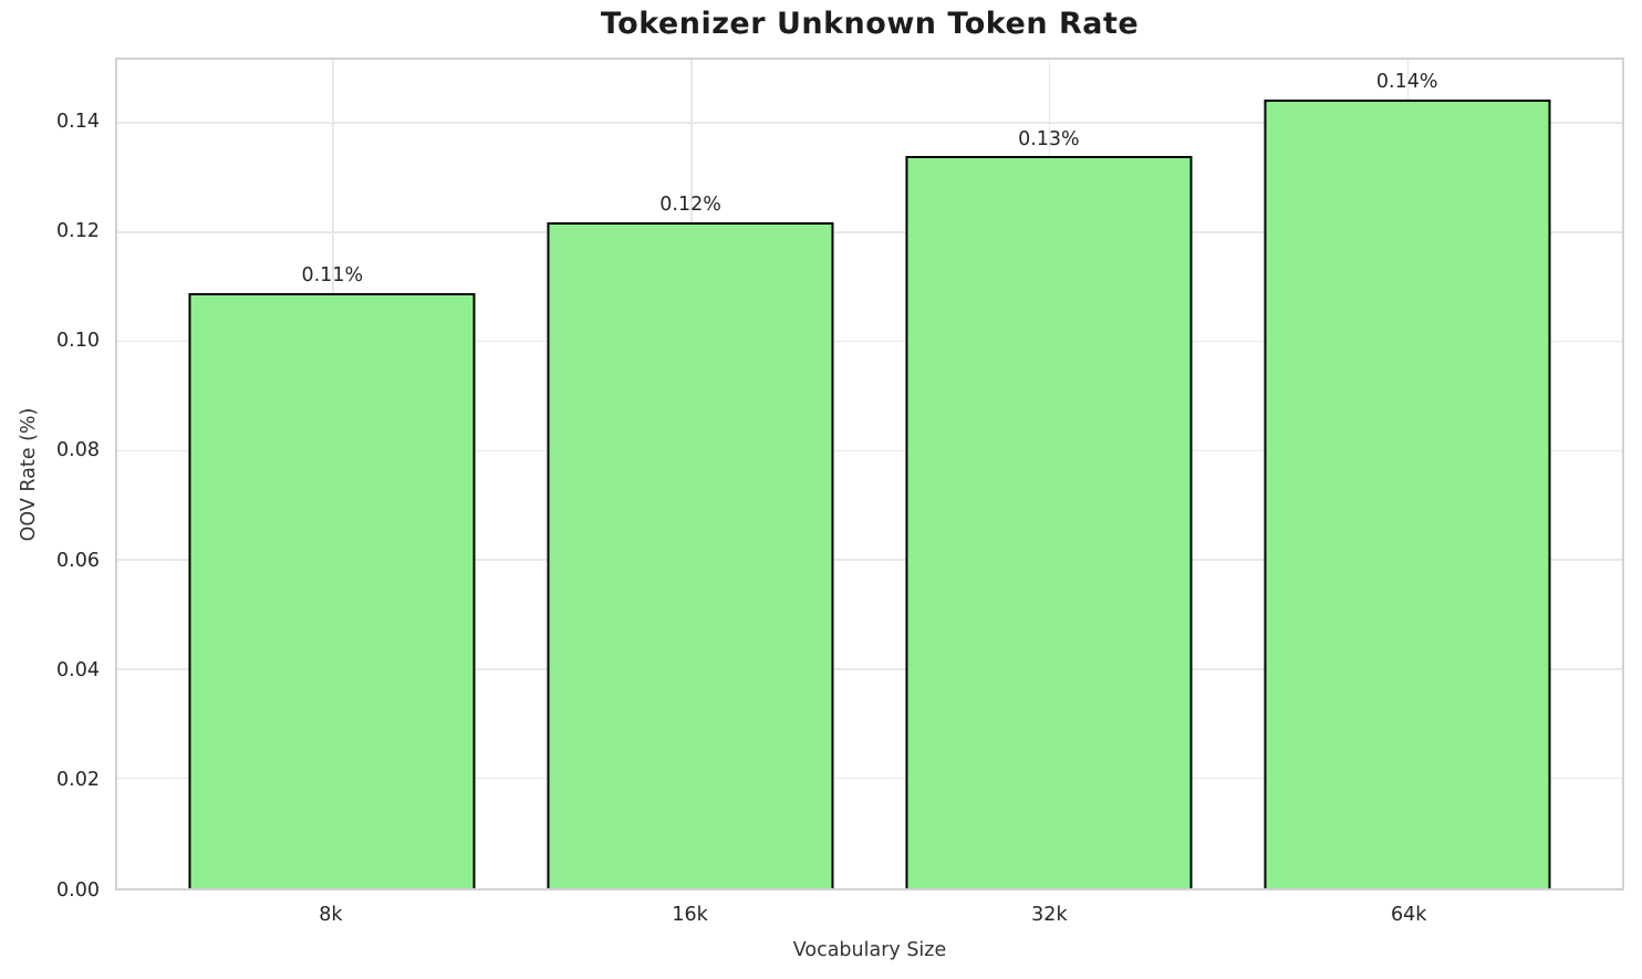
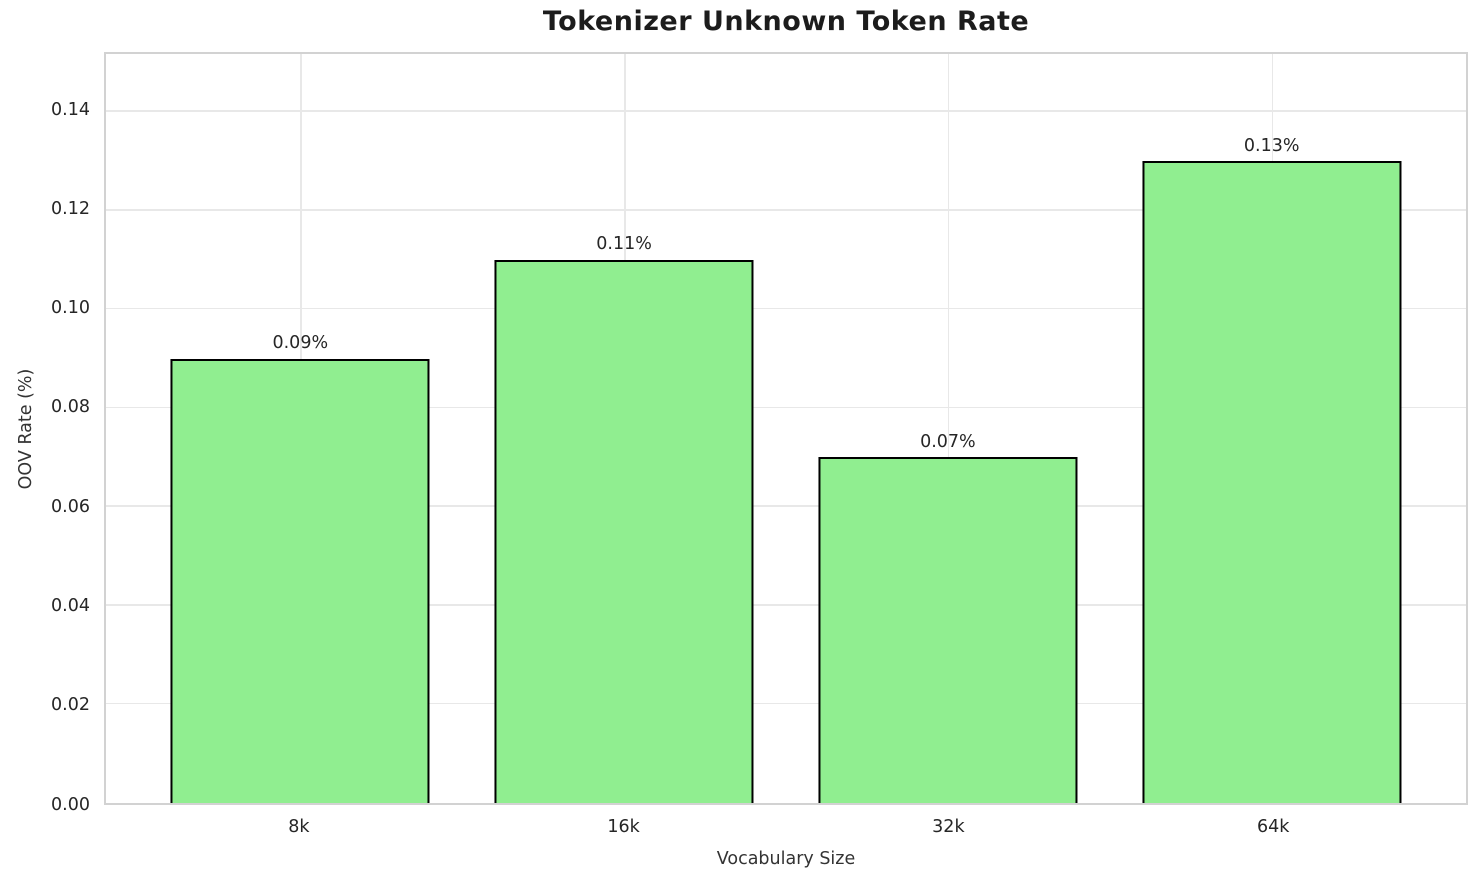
8k: 0.11% -> 0.09%
16k: 0.12% -> 0.11%
32k: 0.13% -> 0.07%
64k: 0.14% -> 0.13%
